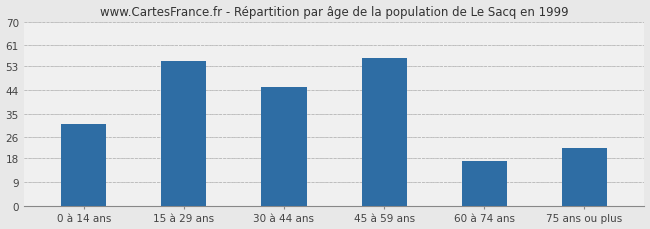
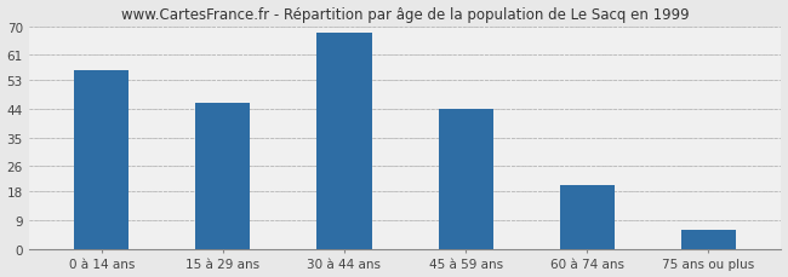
0 à 14 ans: 31 -> 56
15 à 29 ans: 55 -> 46
30 à 44 ans: 45 -> 68
45 à 59 ans: 56 -> 44
60 à 74 ans: 17 -> 20
75 ans ou plus: 22 -> 6
